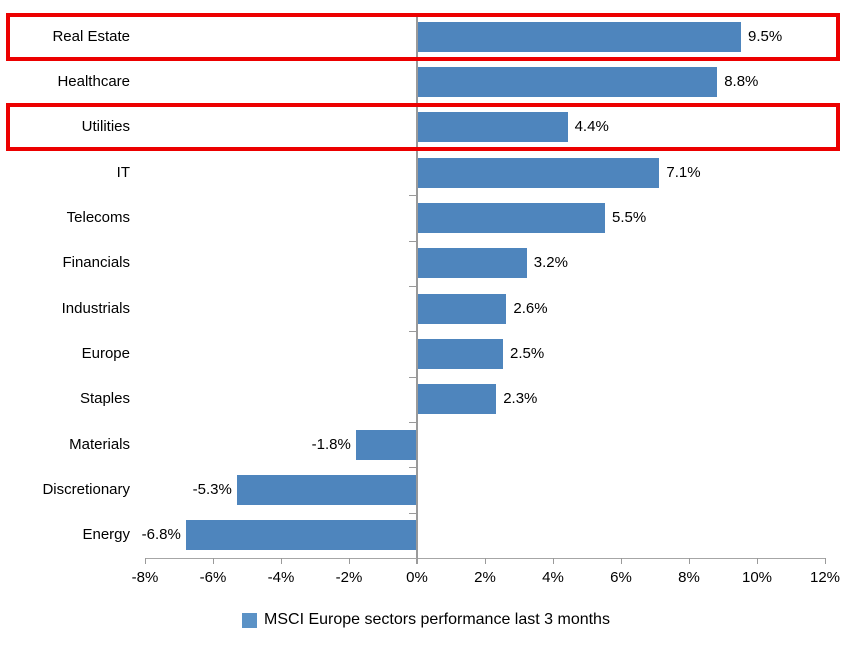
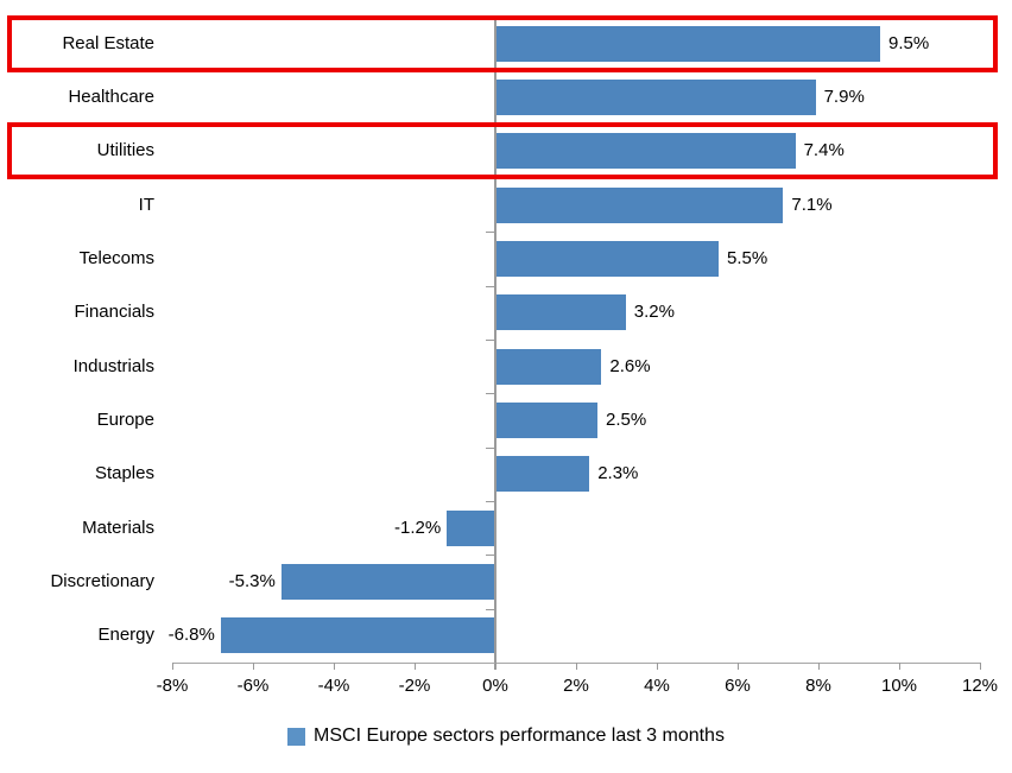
Healthcare: 8.8% -> 7.9%
Utilities: 4.4% -> 7.4%
Materials: -1.8% -> -1.2%
